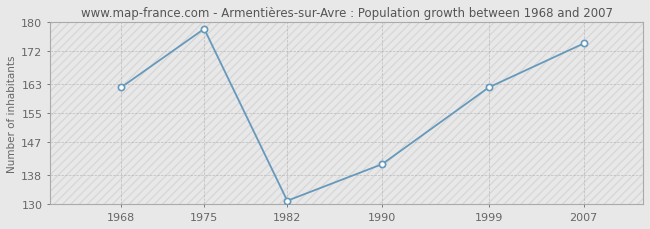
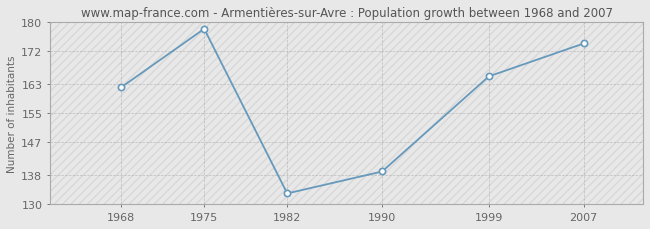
1982: 131 -> 133
1990: 141 -> 139
1999: 162 -> 165
